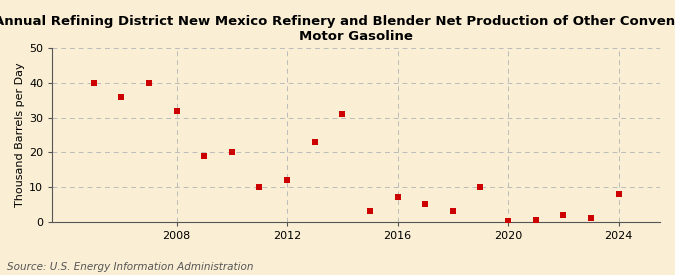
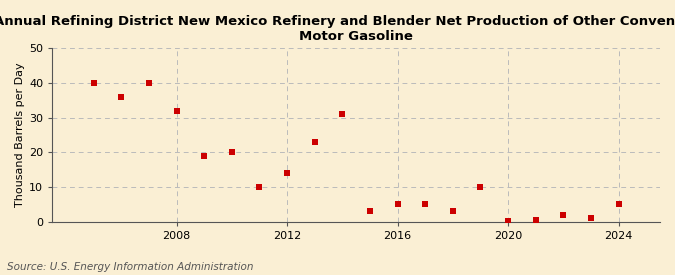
2012: 12.0 -> 14.0
2016: 7.0 -> 5.0
2024: 8.0 -> 5.0
